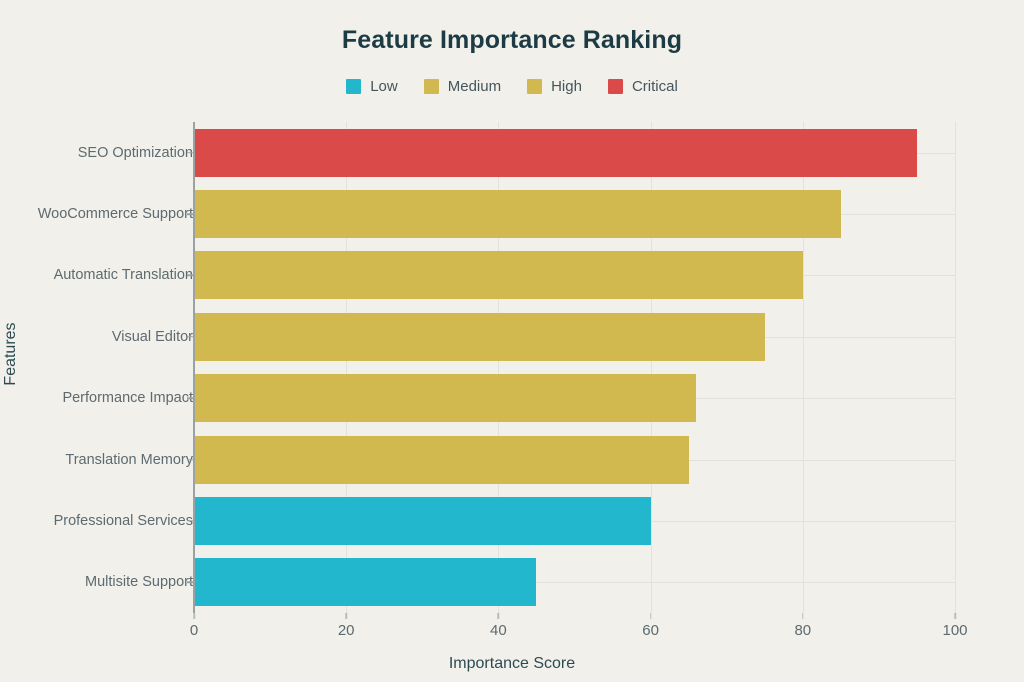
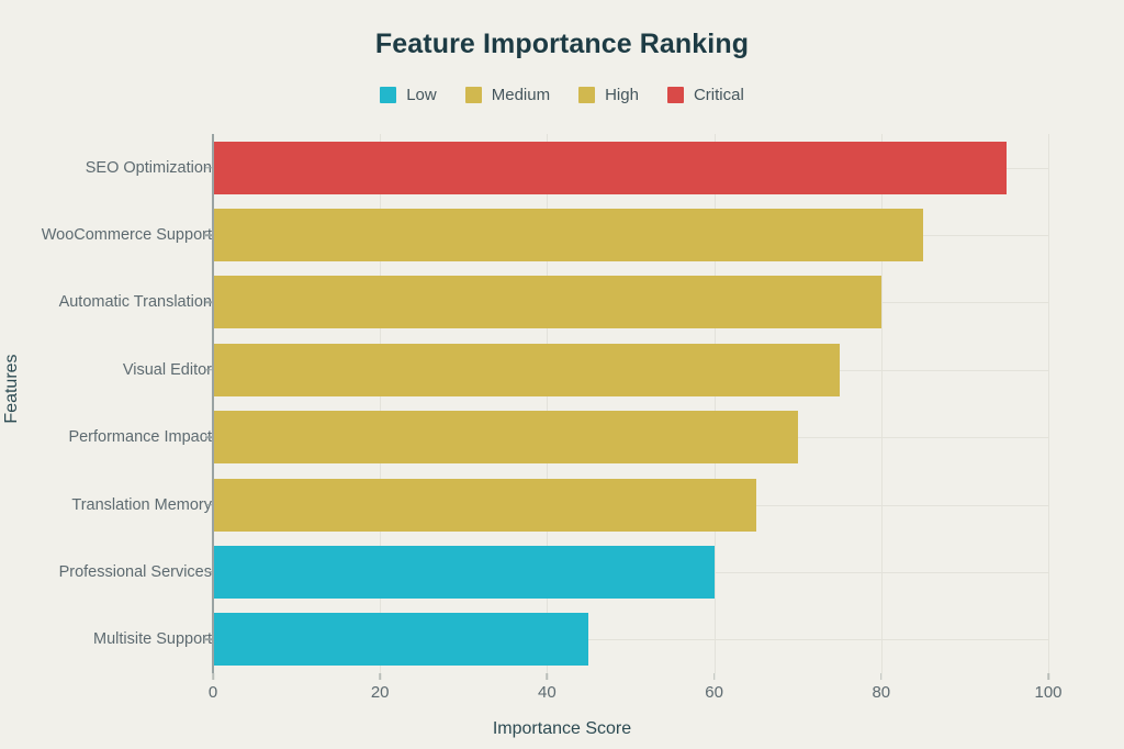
Performance Impact: 66 -> 70
